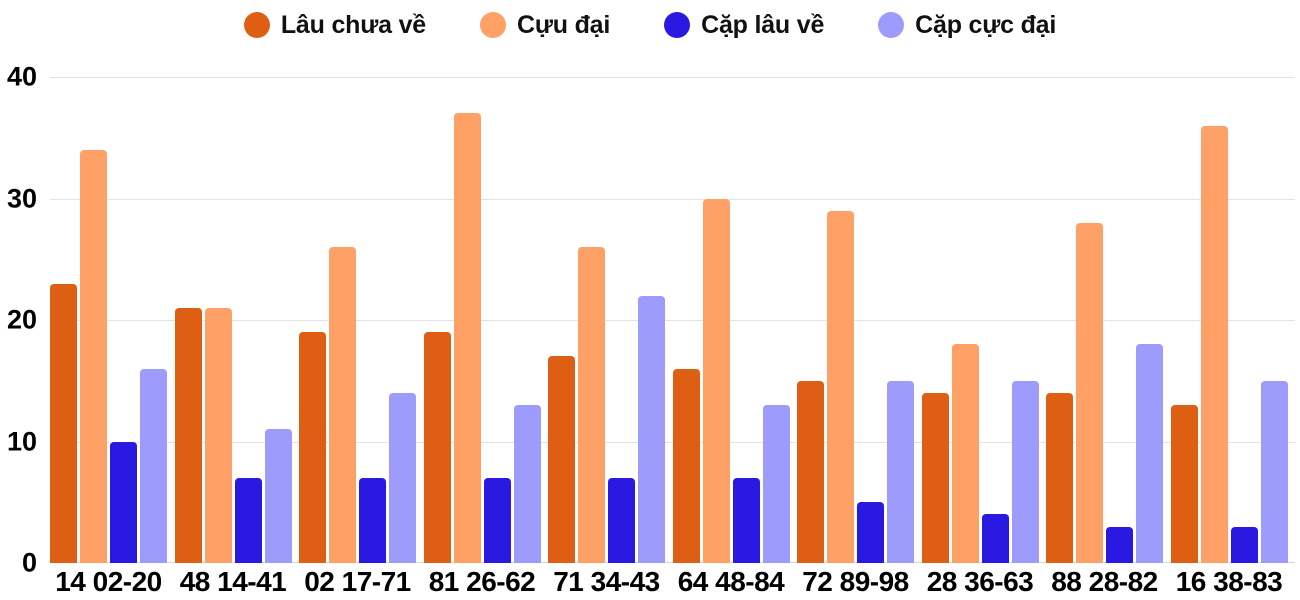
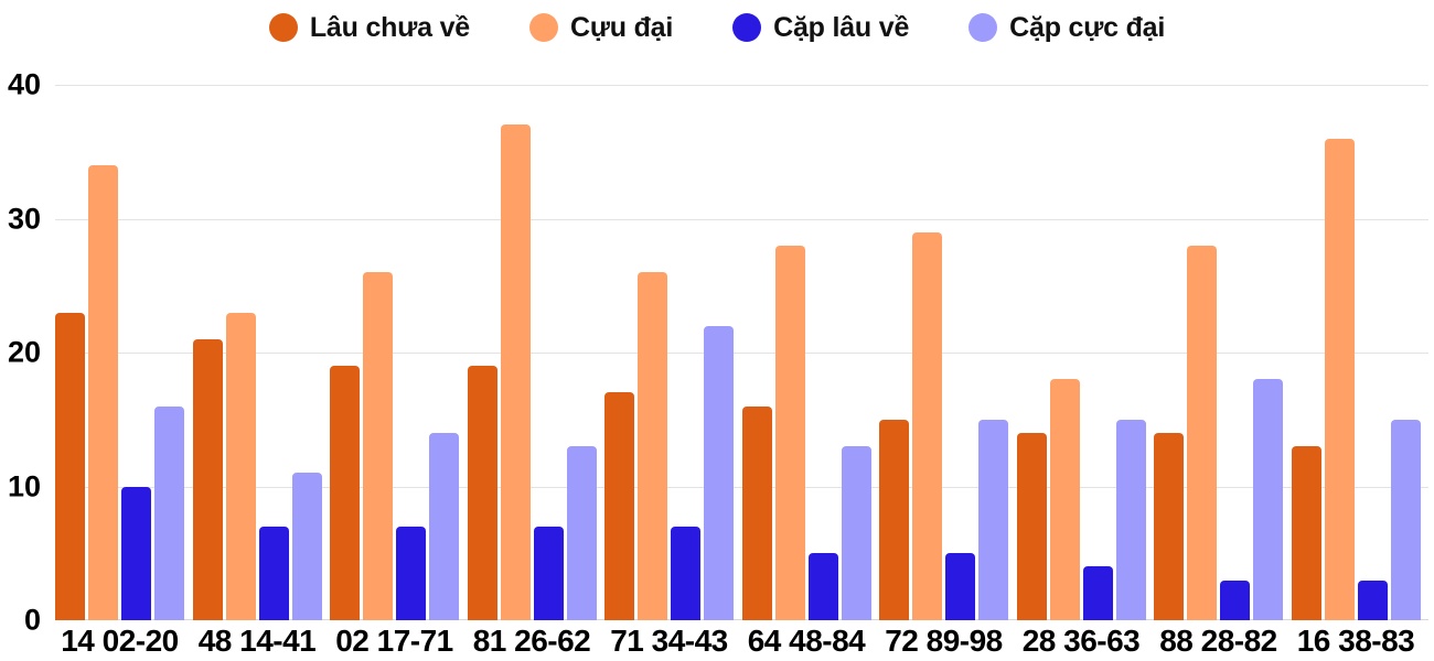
Cựu đại/48 14-41: 21 -> 23
Cựu đại/64 48-84: 30 -> 28
Cặp lâu về/64 48-84: 7 -> 5
